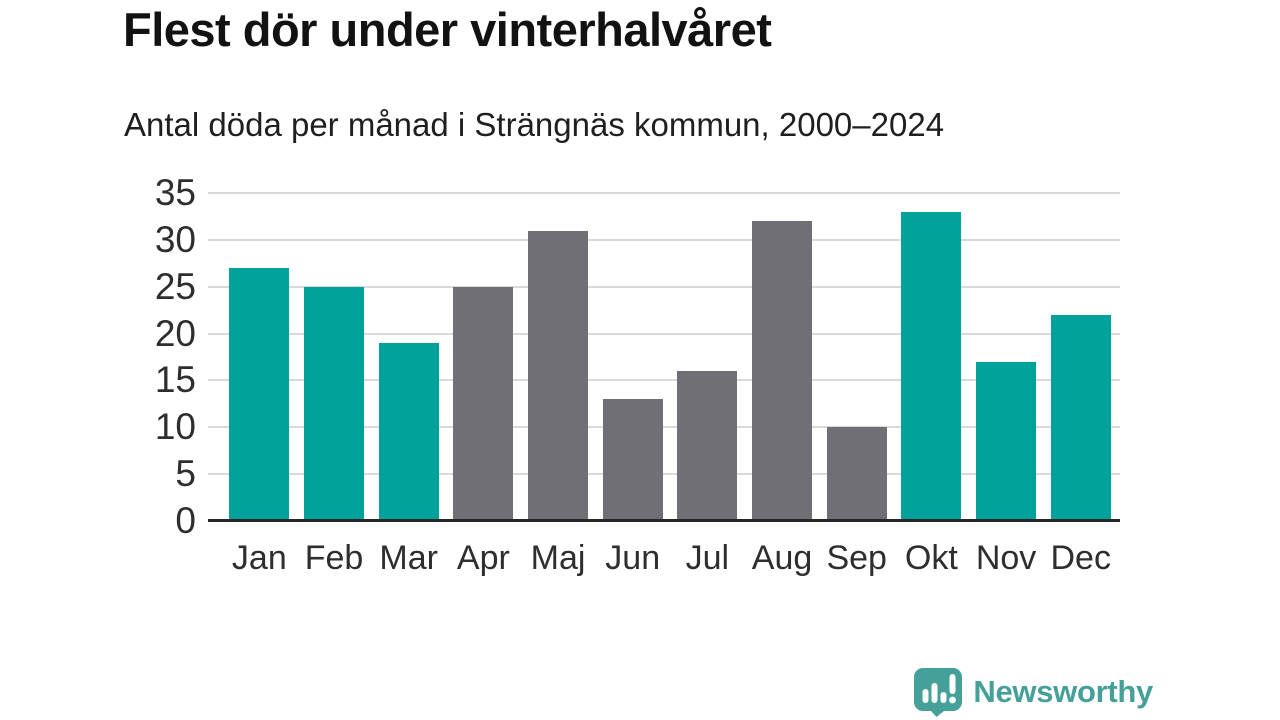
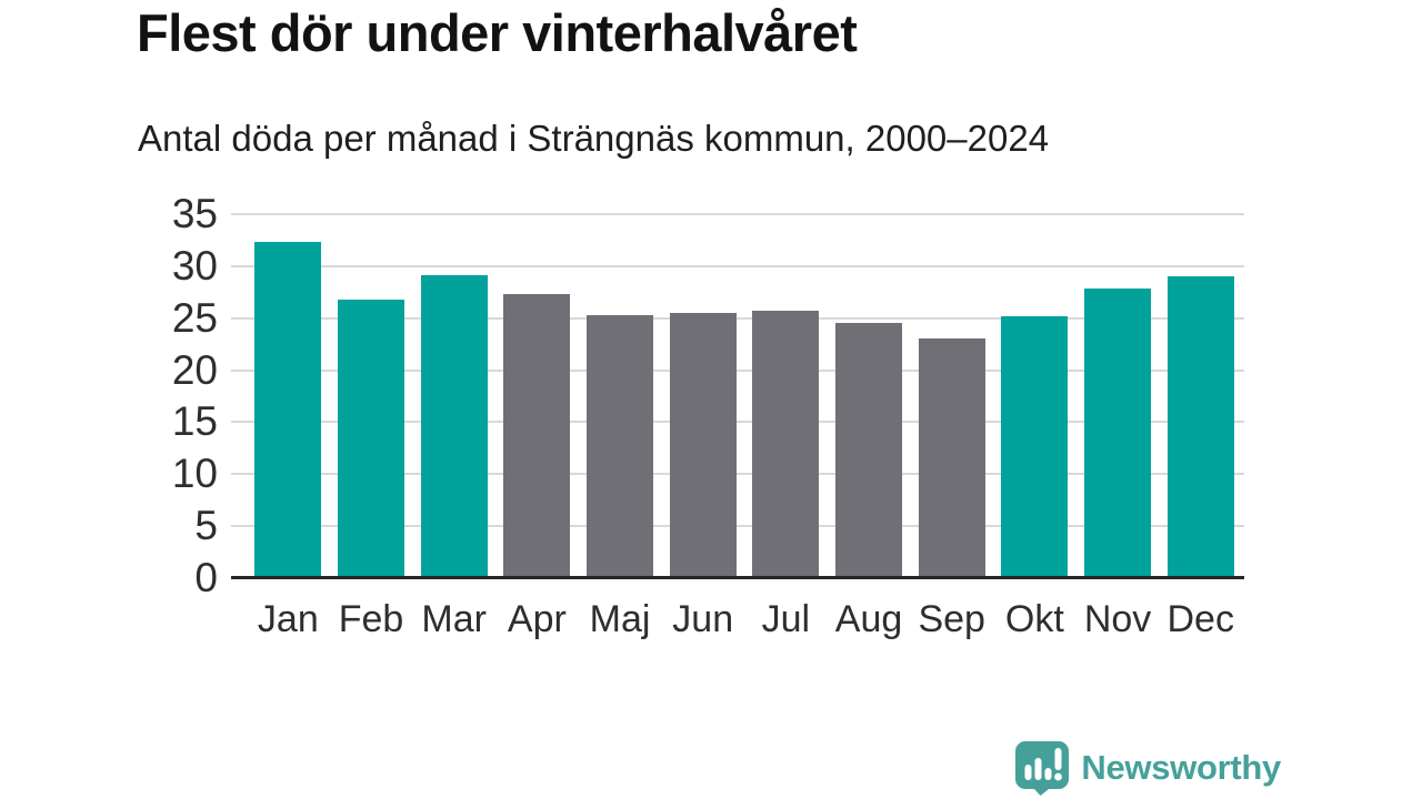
Jan: 27 -> 32
Feb: 25 -> 27
Mar: 19 -> 29
Apr: 25 -> 27
Maj: 31 -> 25
Jun: 13 -> 26
Jul: 16 -> 26
Aug: 32 -> 24
Sep: 10 -> 23
Okt: 33 -> 25
Nov: 17 -> 28
Dec: 22 -> 29
